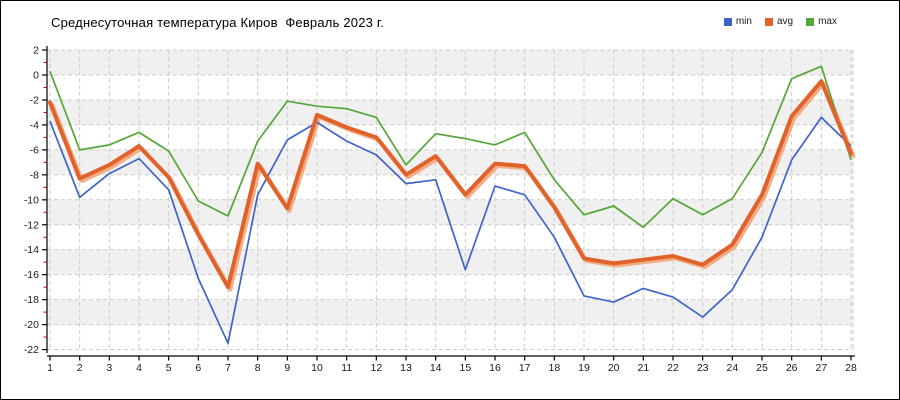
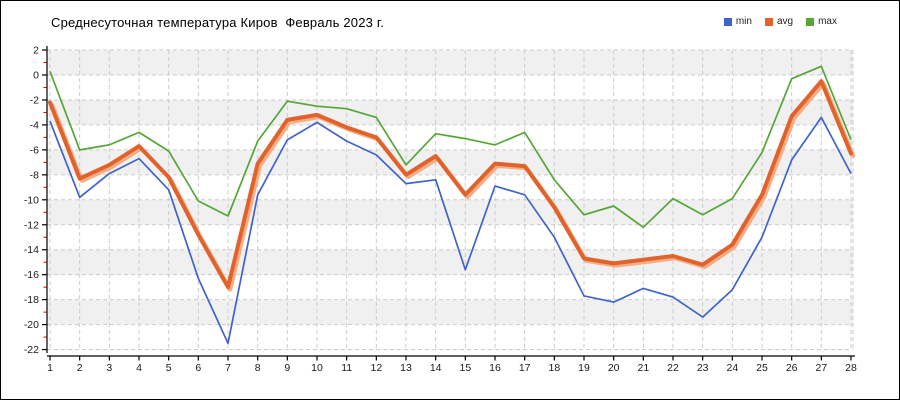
avg/9: -10.7 -> -3.6
min/28: -5.7 -> -7.9
max/28: -6.8 -> -5.2
